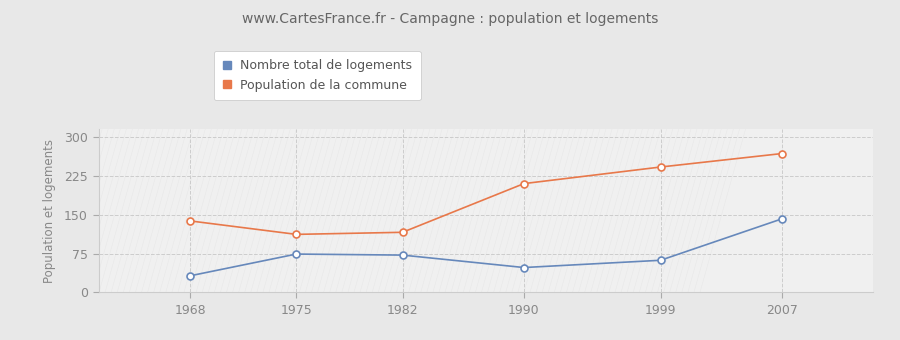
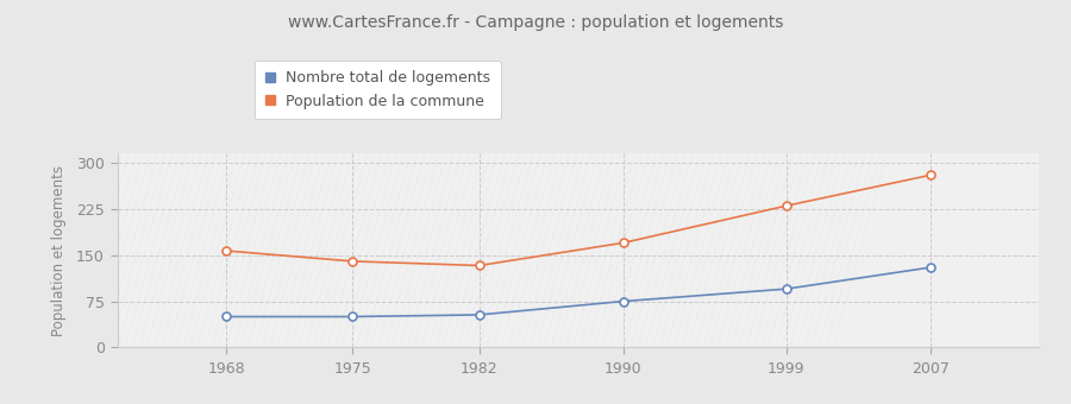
Nombre total de logements/1968: 32 -> 50
Population de la commune/1968: 138 -> 157
Nombre total de logements/1975: 74 -> 50
Population de la commune/1975: 112 -> 140
Nombre total de logements/1982: 72 -> 53
Population de la commune/1982: 116 -> 133
Nombre total de logements/1990: 48 -> 75
Population de la commune/1990: 210 -> 170
Nombre total de logements/1999: 62 -> 95
Population de la commune/1999: 242 -> 230
Nombre total de logements/2007: 142 -> 130
Population de la commune/2007: 268 -> 280
